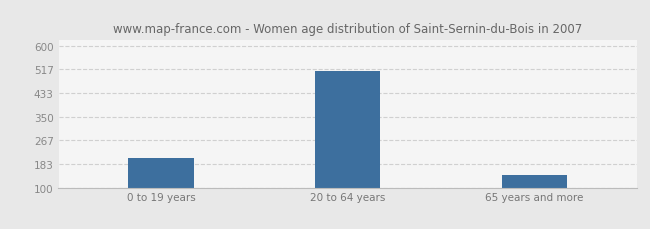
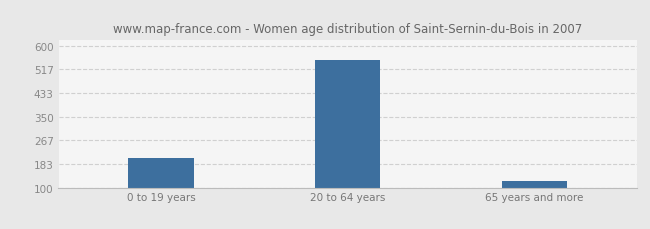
20 to 64 years: 510 -> 550
65 years and more: 145 -> 122
